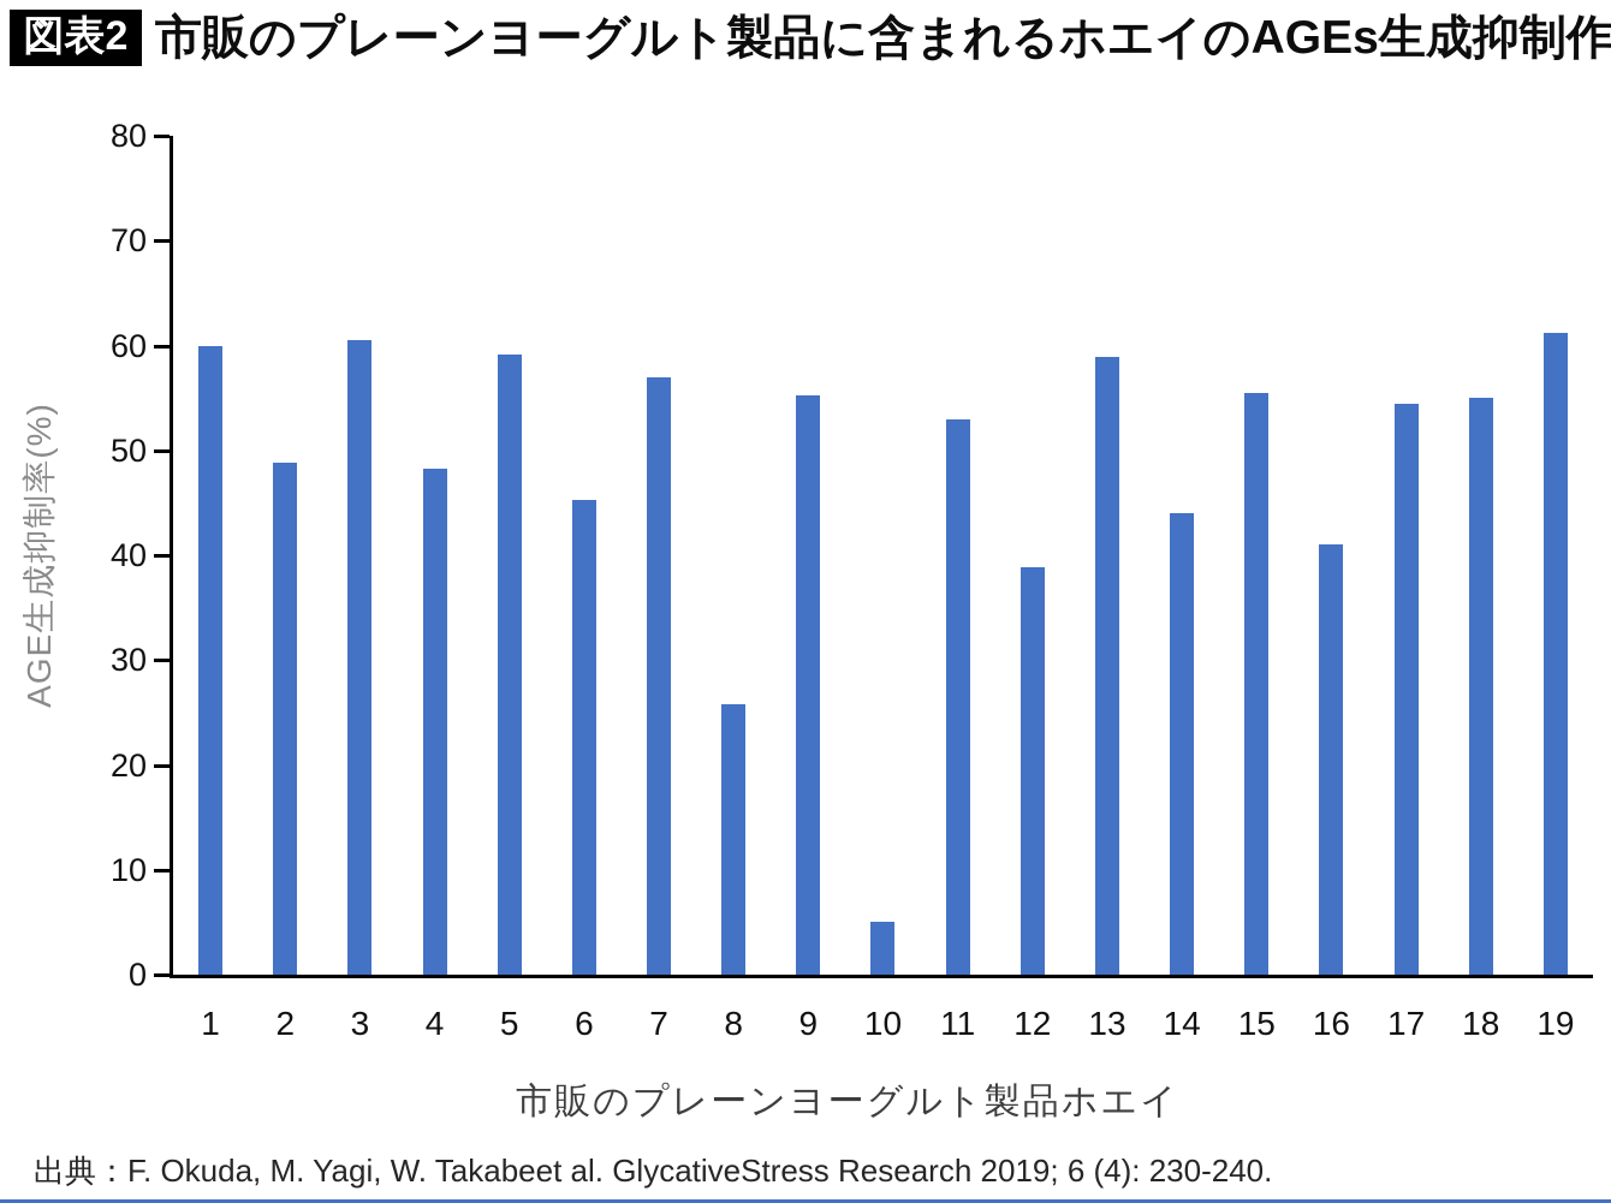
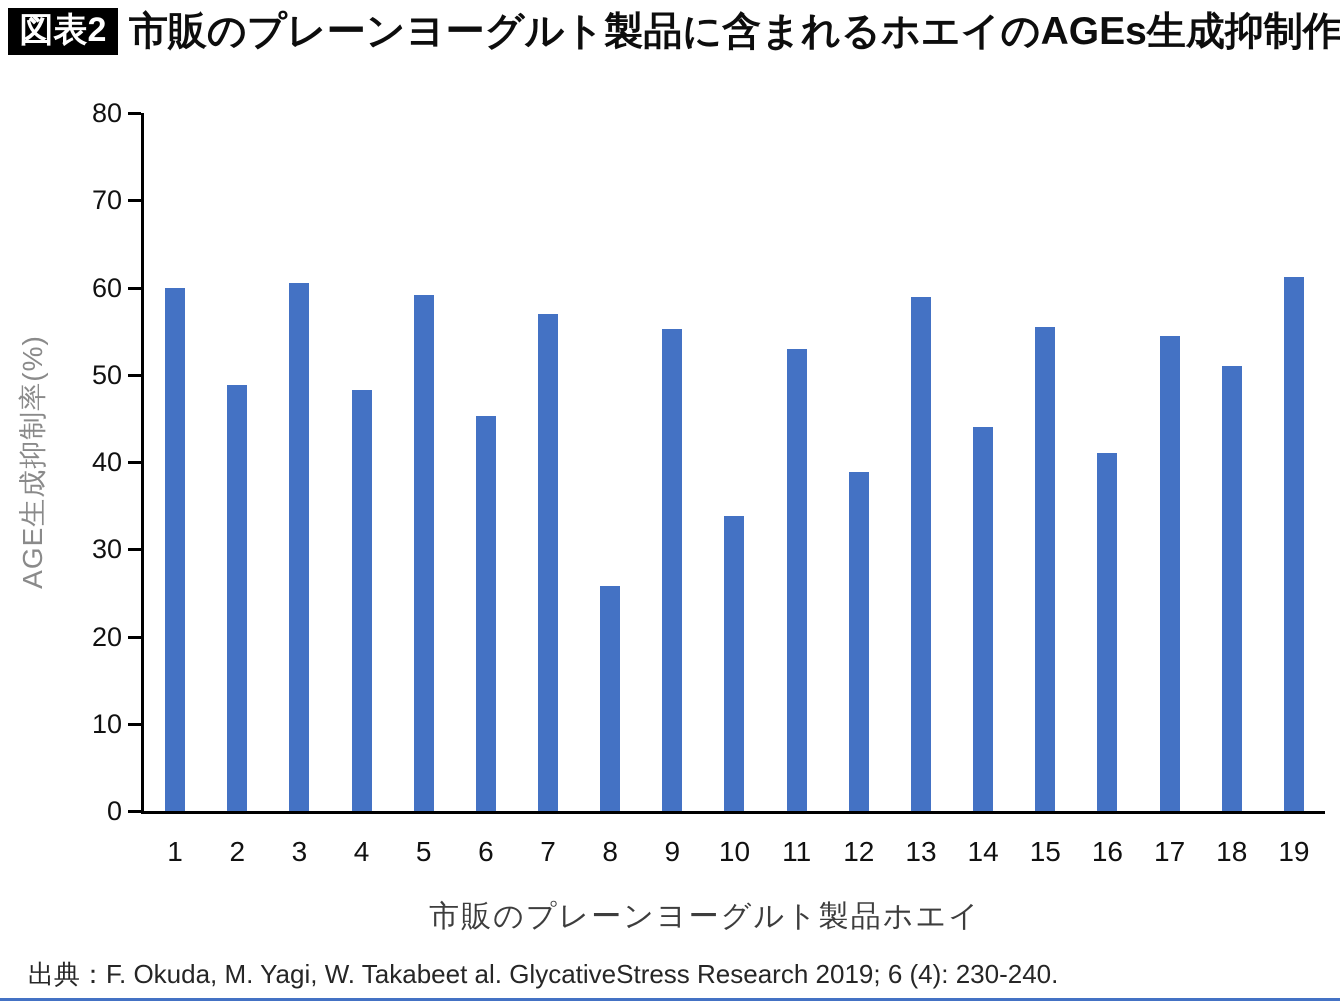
10: 5 -> 34
18: 55 -> 51
